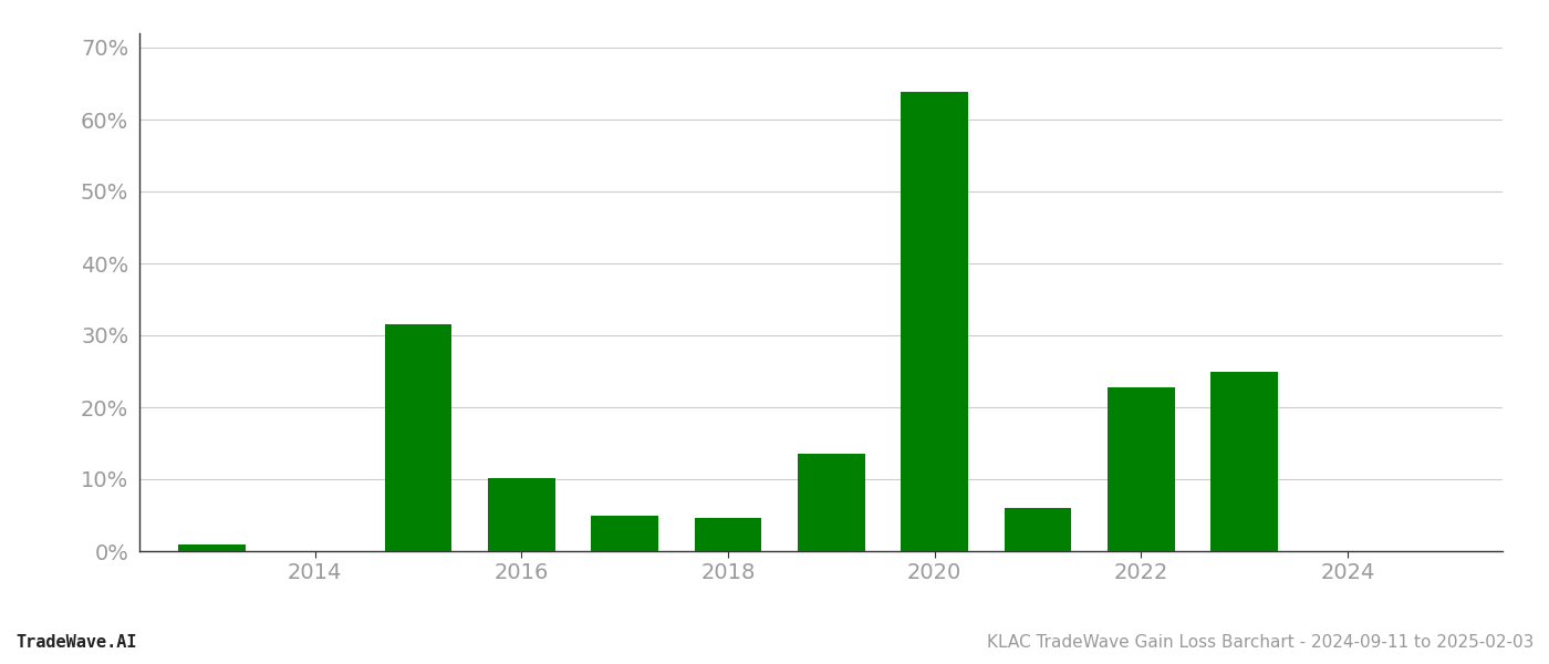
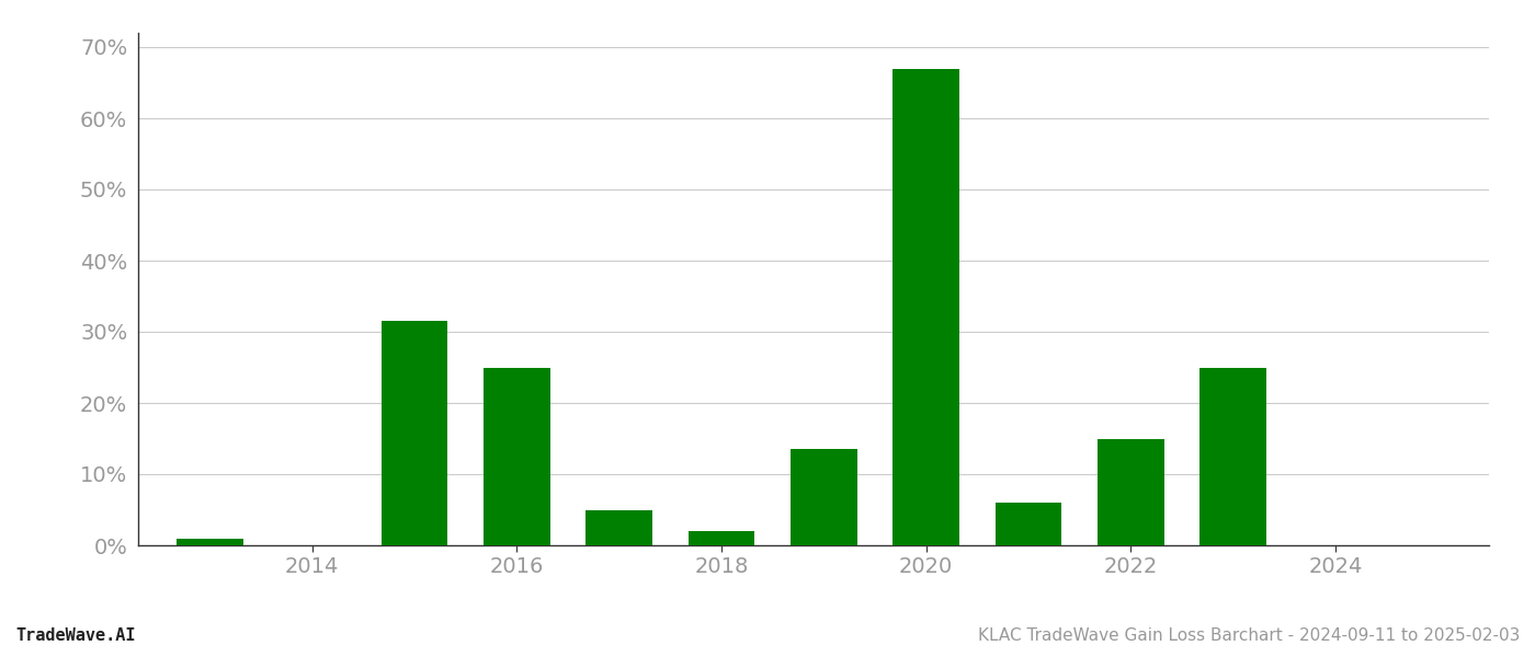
2016: 10.2% -> 25.0%
2018: 4.6% -> 2.0%
2020: 63.8% -> 67.0%
2022: 22.8% -> 15.0%
